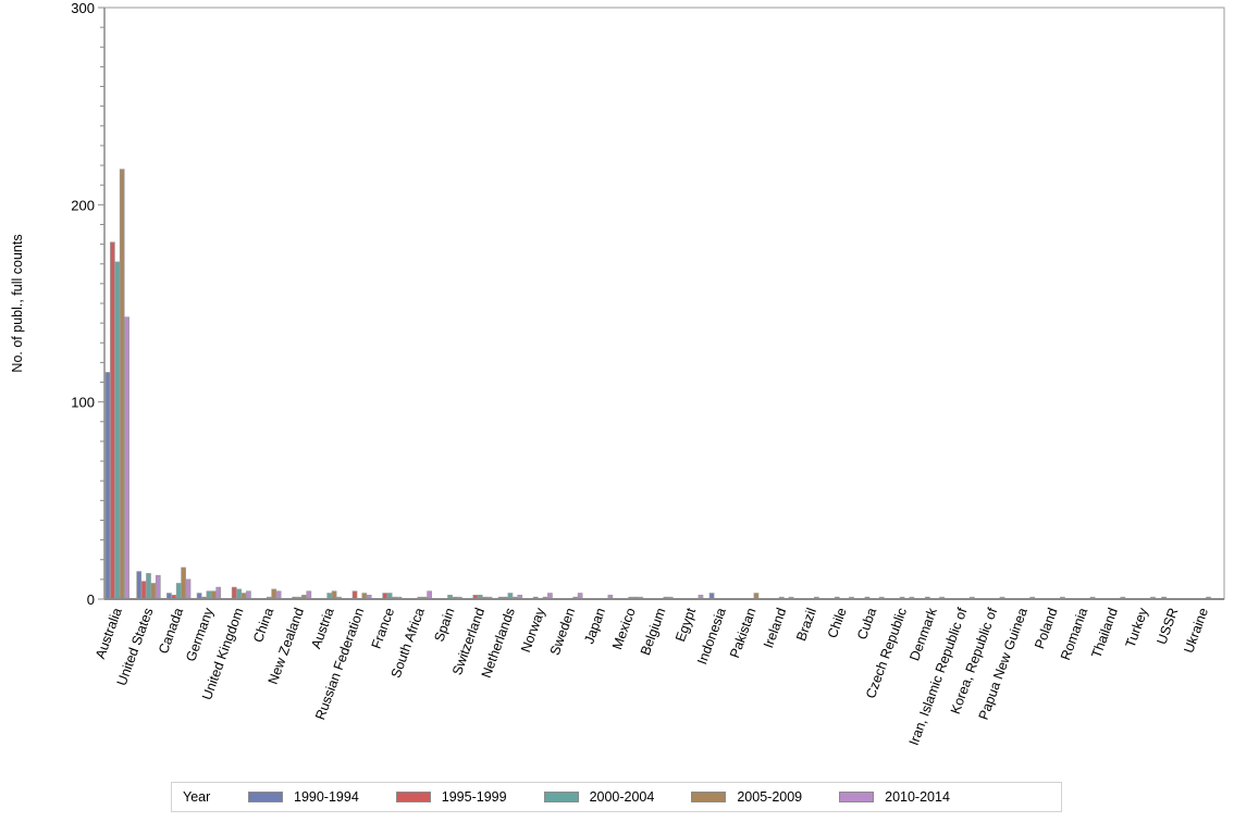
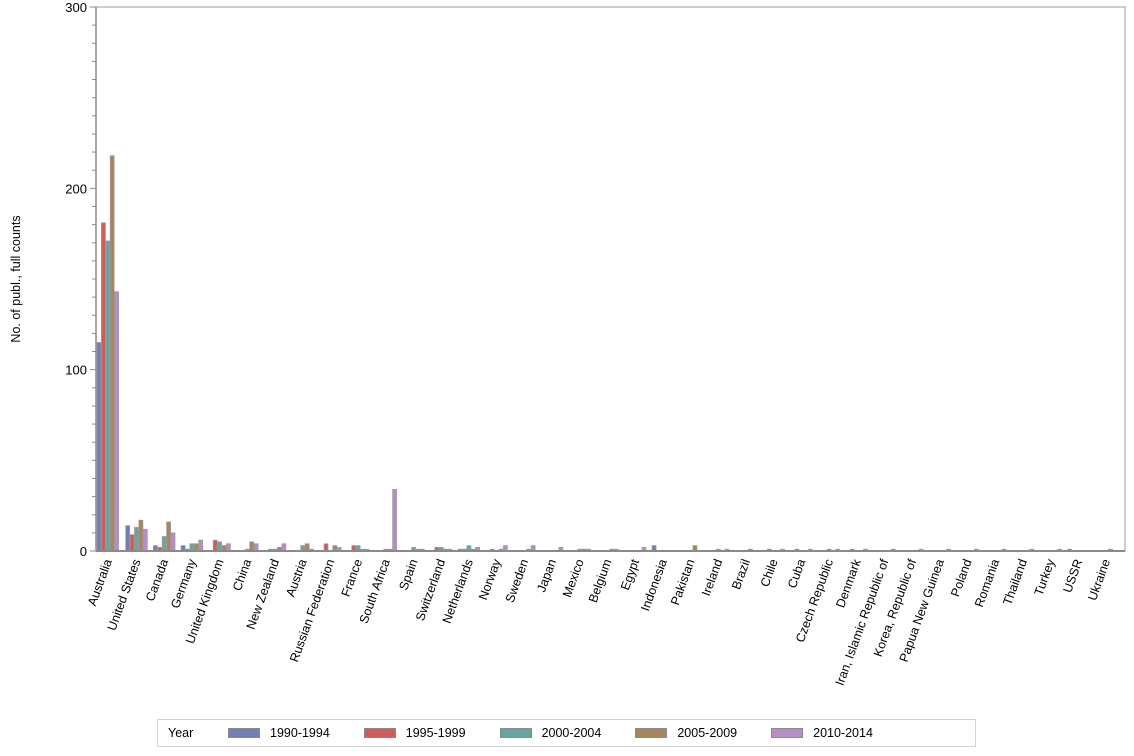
2005-2009/United States: 8 -> 17
2010-2014/South Africa: 4 -> 34
